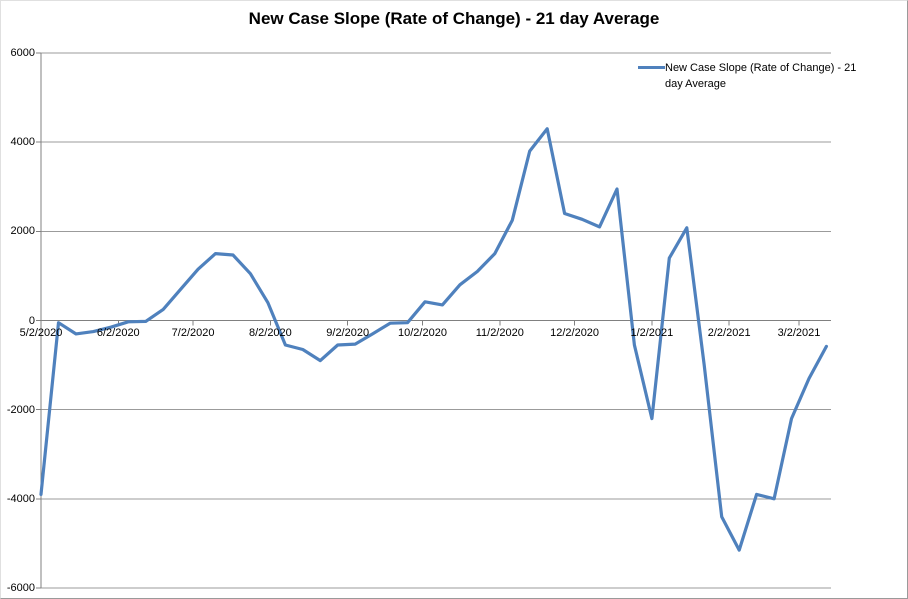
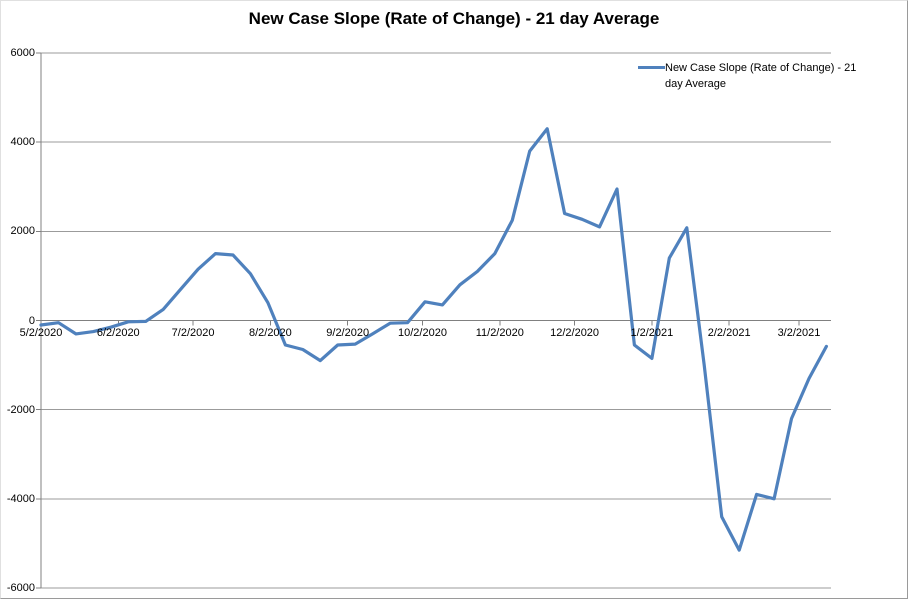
5/2/2020: -3900 -> -100
1/2/2021: -2200 -> -800
